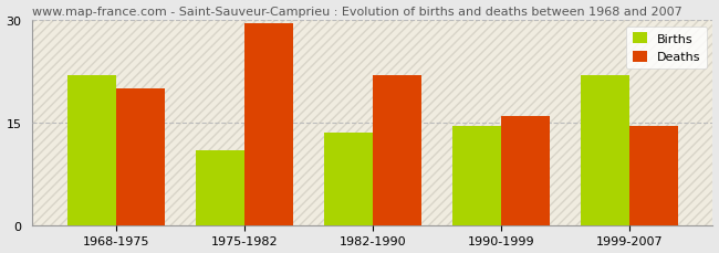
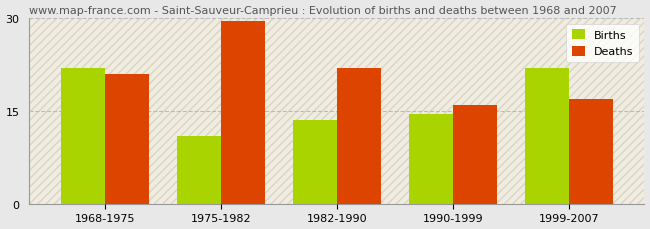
Deaths/1968-1975: 20.0 -> 21.0
Deaths/1999-2007: 14.5 -> 17.0
